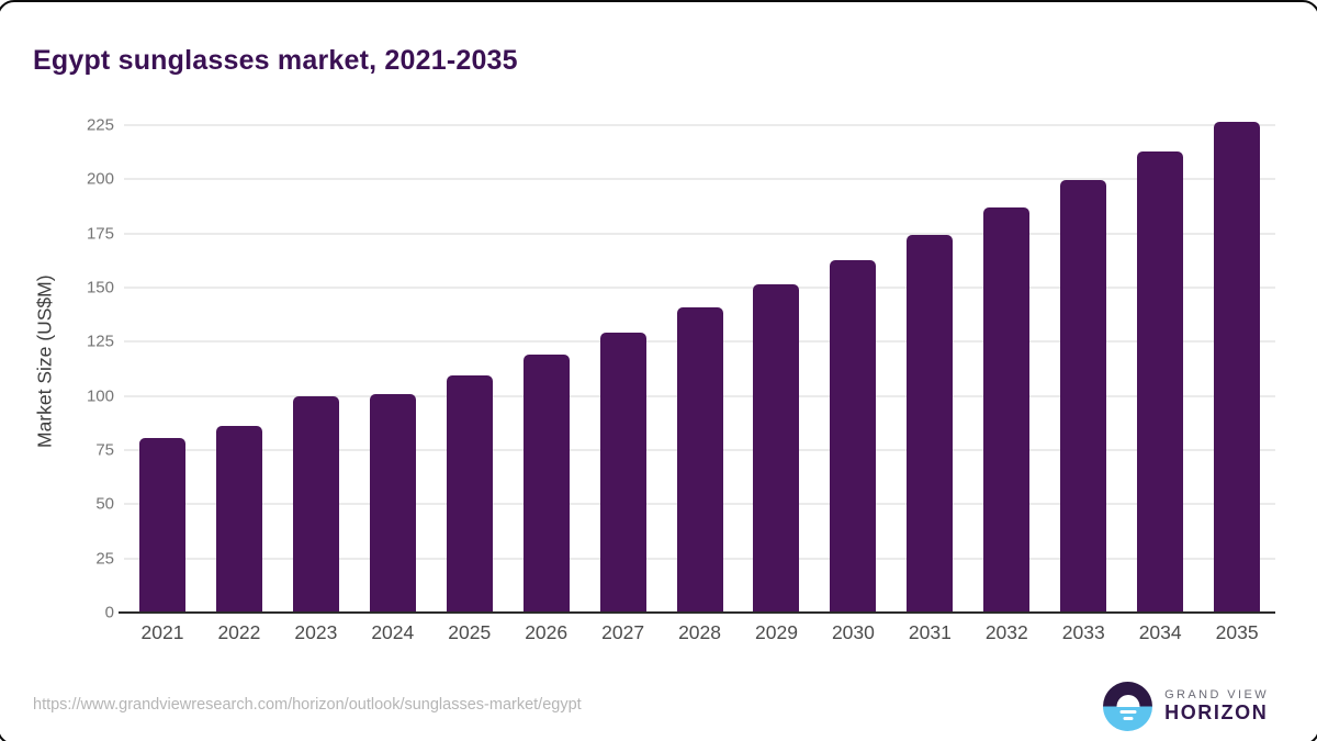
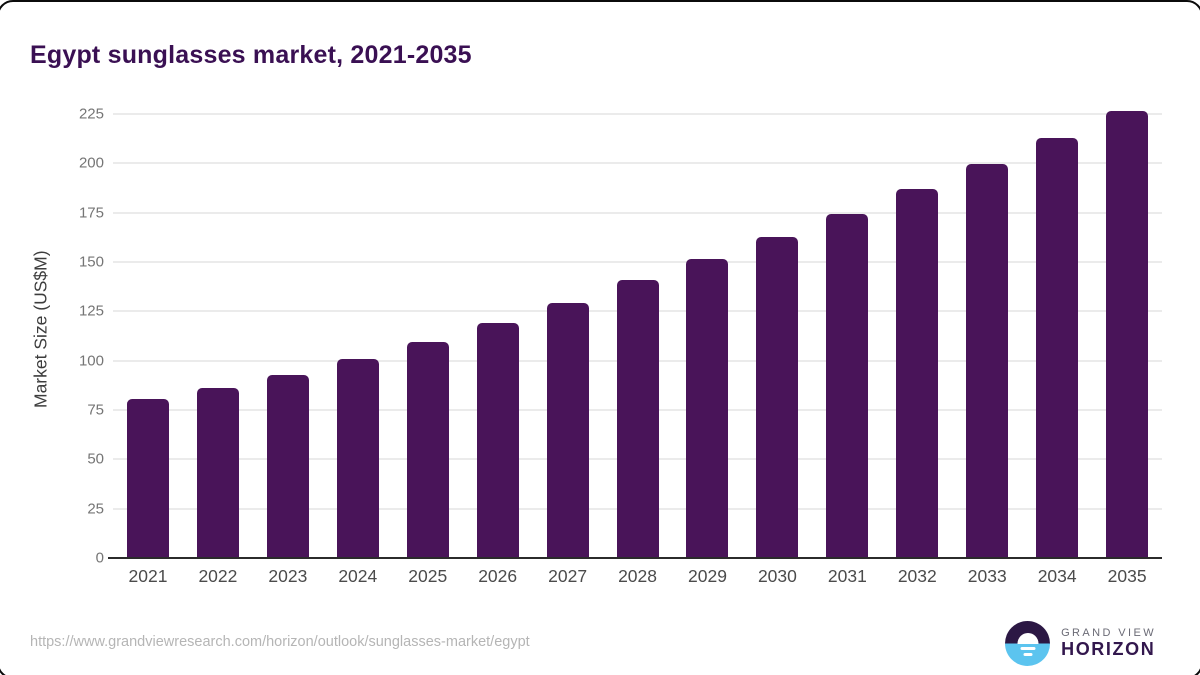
2023: 100 -> 92
